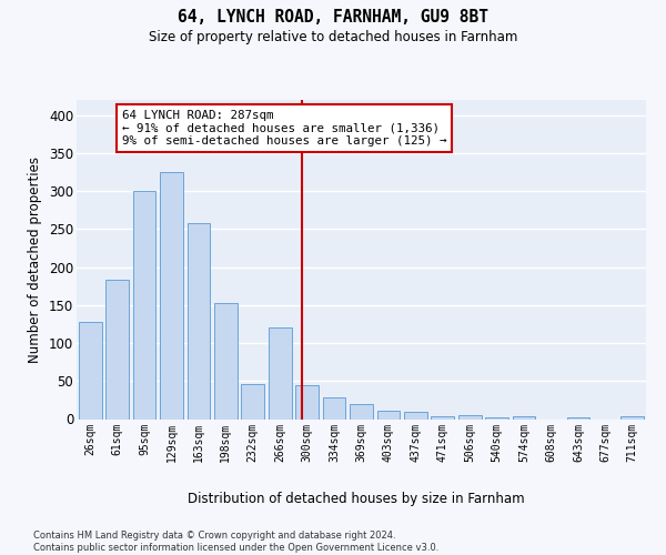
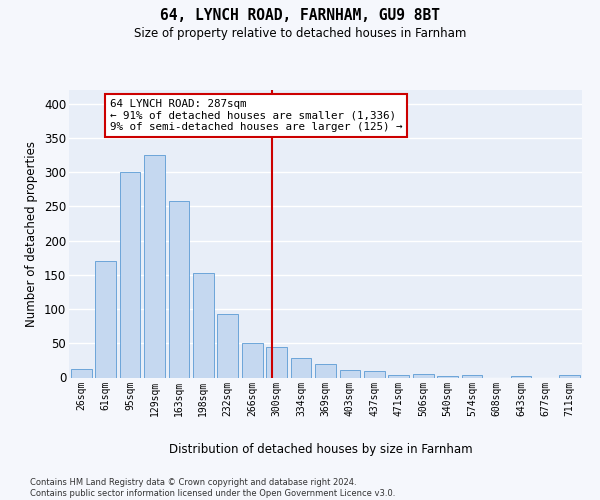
26sqm: 128 -> 13
61sqm: 184 -> 170
232sqm: 46 -> 93
266sqm: 120 -> 50
